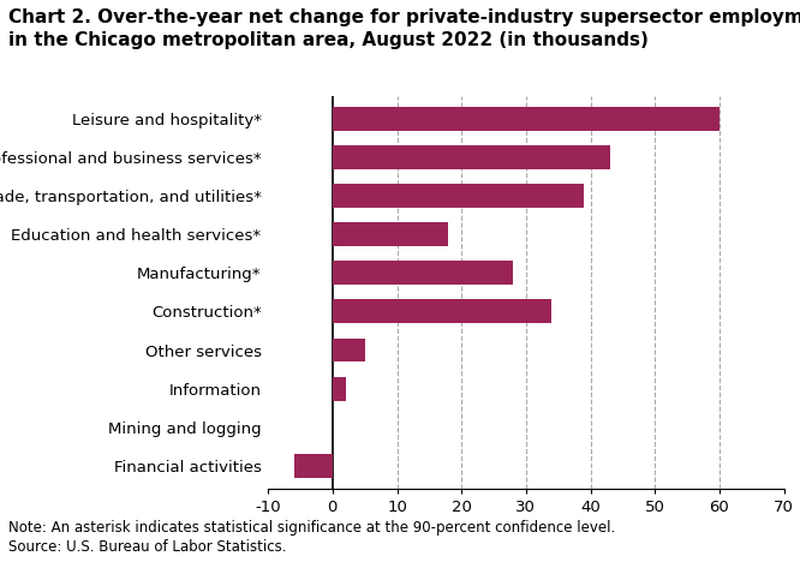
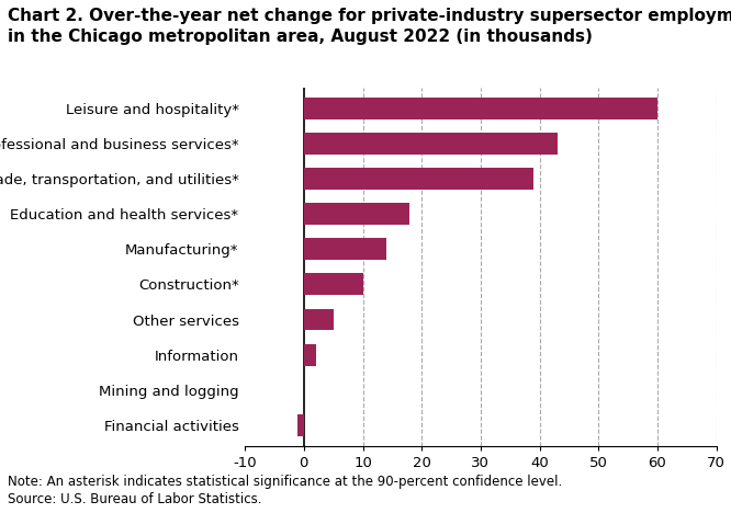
Manufacturing*: 28 -> 14
Construction*: 34 -> 10
Financial activities: -6 -> -1
